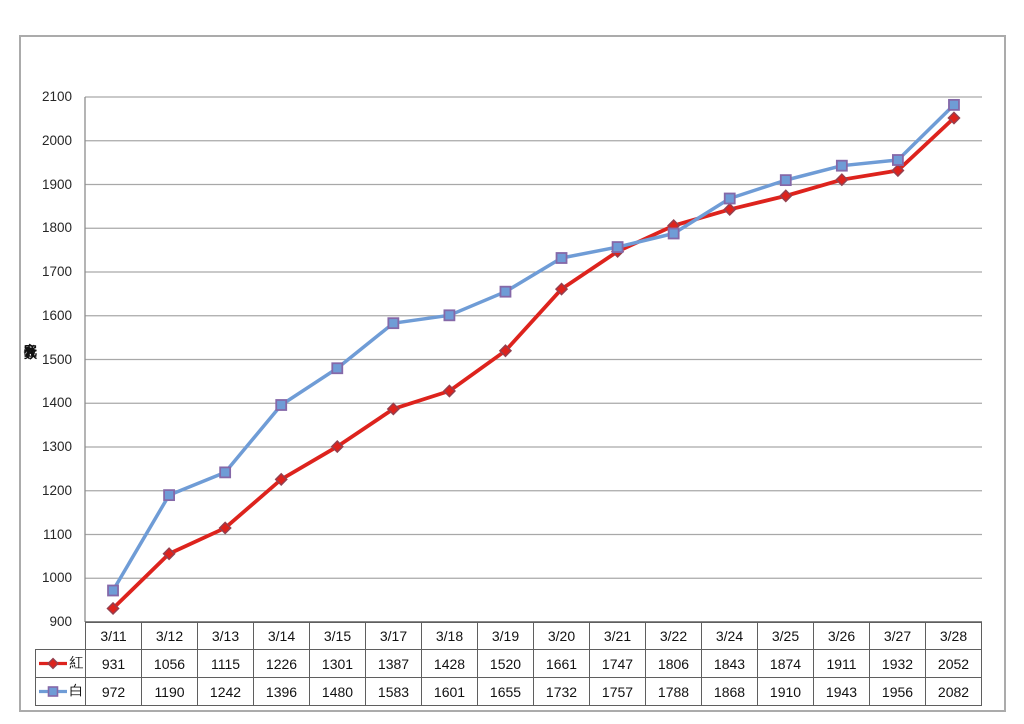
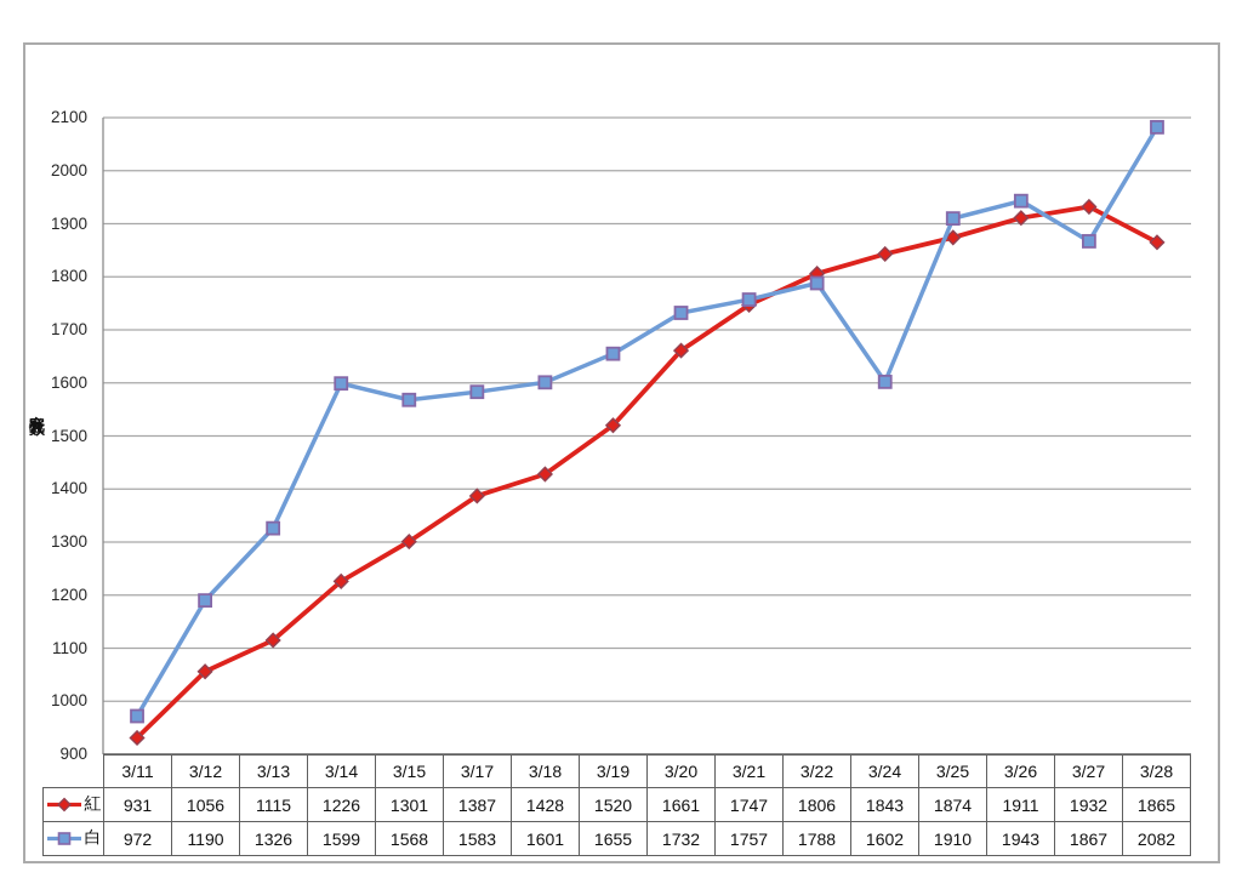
白/3/13: 1242 -> 1326
白/3/14: 1396 -> 1599
白/3/15: 1480 -> 1568
白/3/24: 1868 -> 1602
白/3/27: 1956 -> 1867
紅/3/28: 2052 -> 1865
